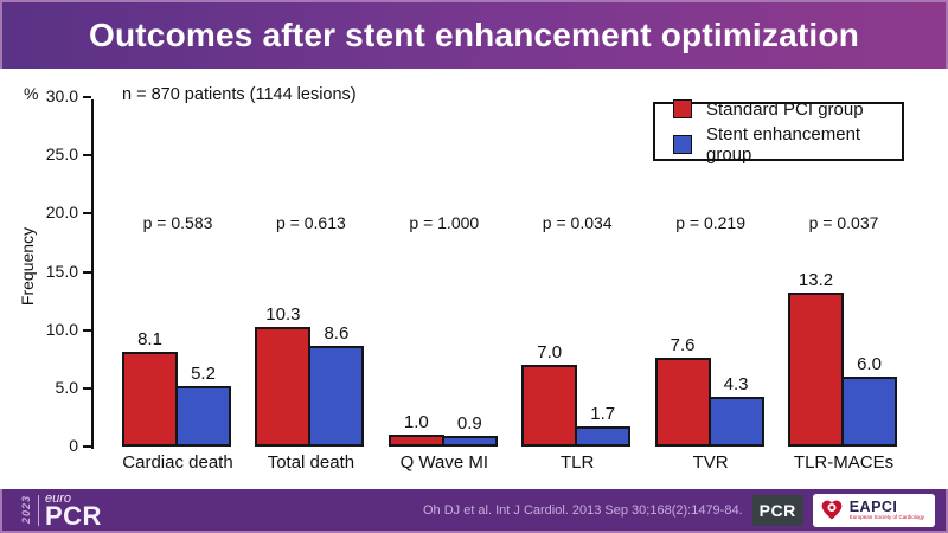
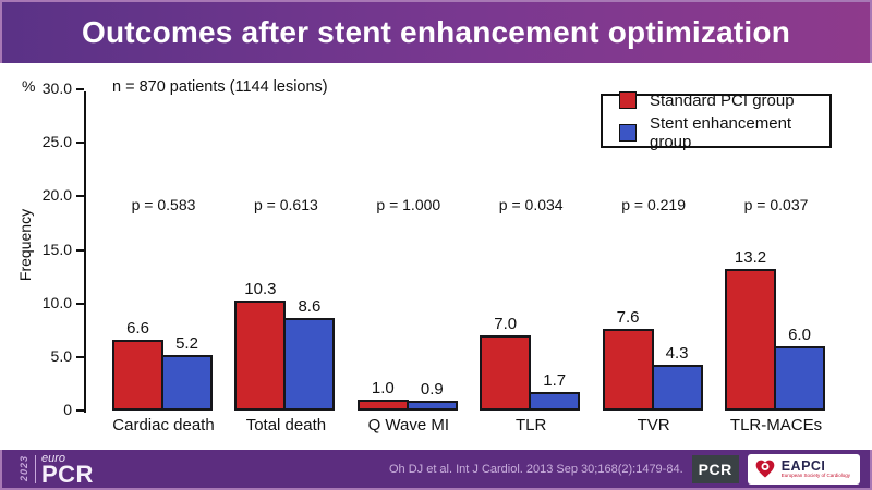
Standard PCI group/Cardiac death: 8.1 -> 6.6
